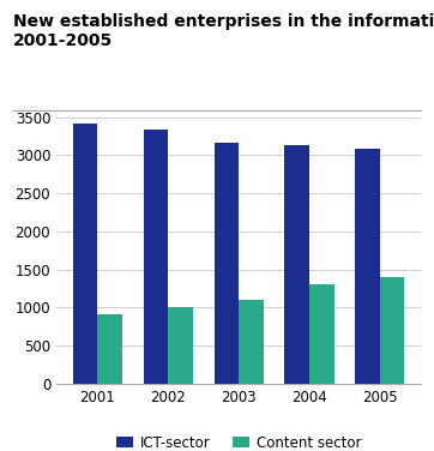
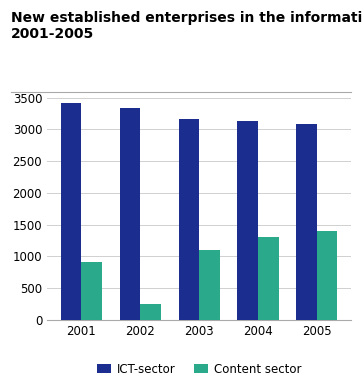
Content sector/2002: 1000 -> 240
